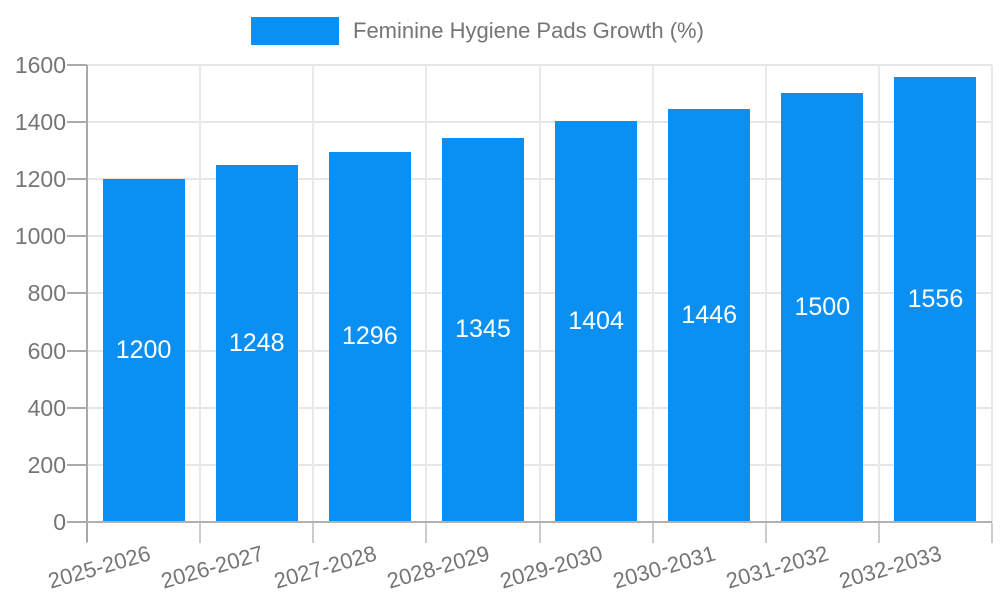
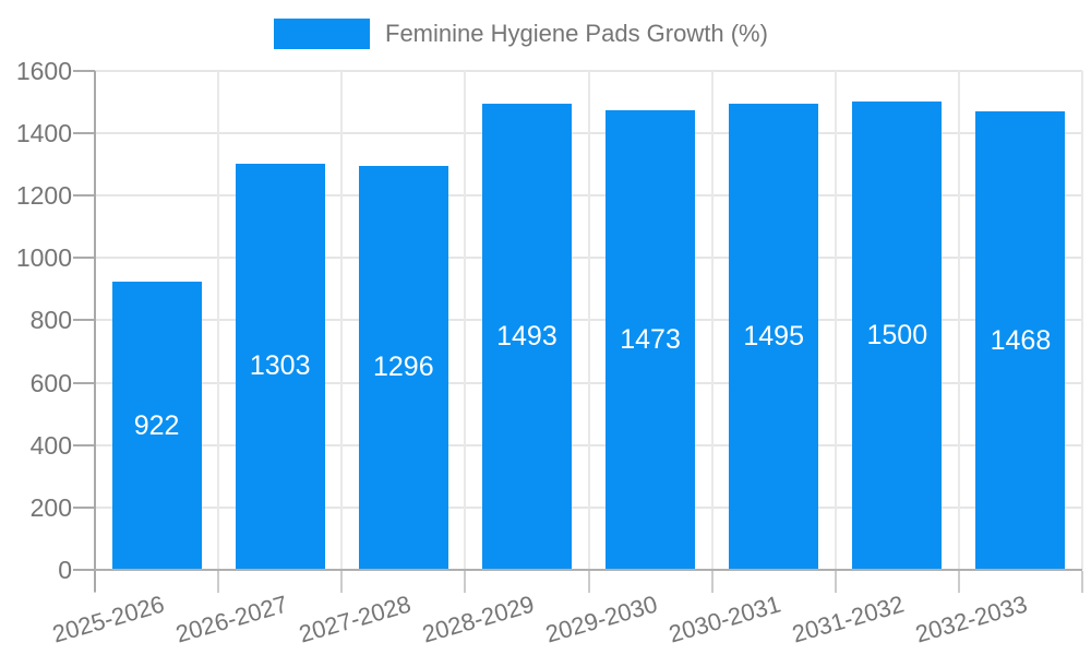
2025-2026: 1200 -> 922
2026-2027: 1248 -> 1303
2028-2029: 1345 -> 1493
2029-2030: 1404 -> 1473
2030-2031: 1446 -> 1495
2032-2033: 1556 -> 1468
